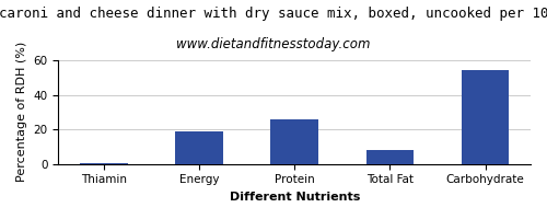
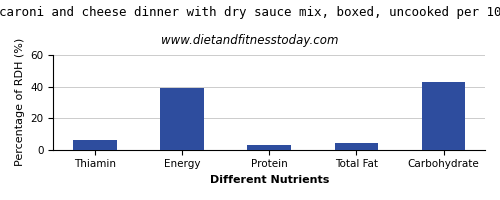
Thiamin: 0 -> 6
Energy: 19 -> 39
Protein: 26 -> 3
Total Fat: 8 -> 4
Carbohydrate: 54 -> 43
